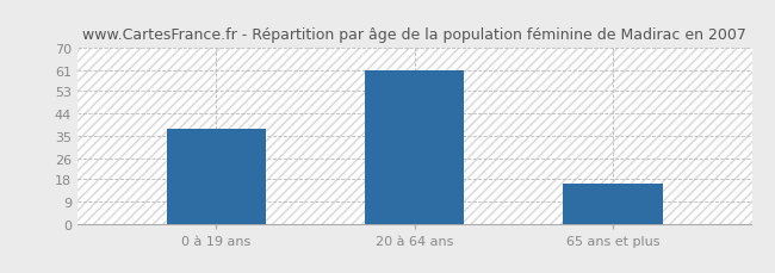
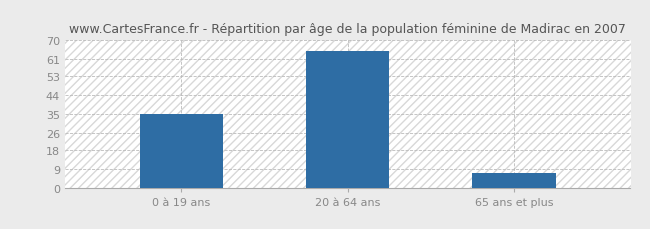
0 à 19 ans: 38 -> 35
20 à 64 ans: 61 -> 65
65 ans et plus: 16 -> 7
